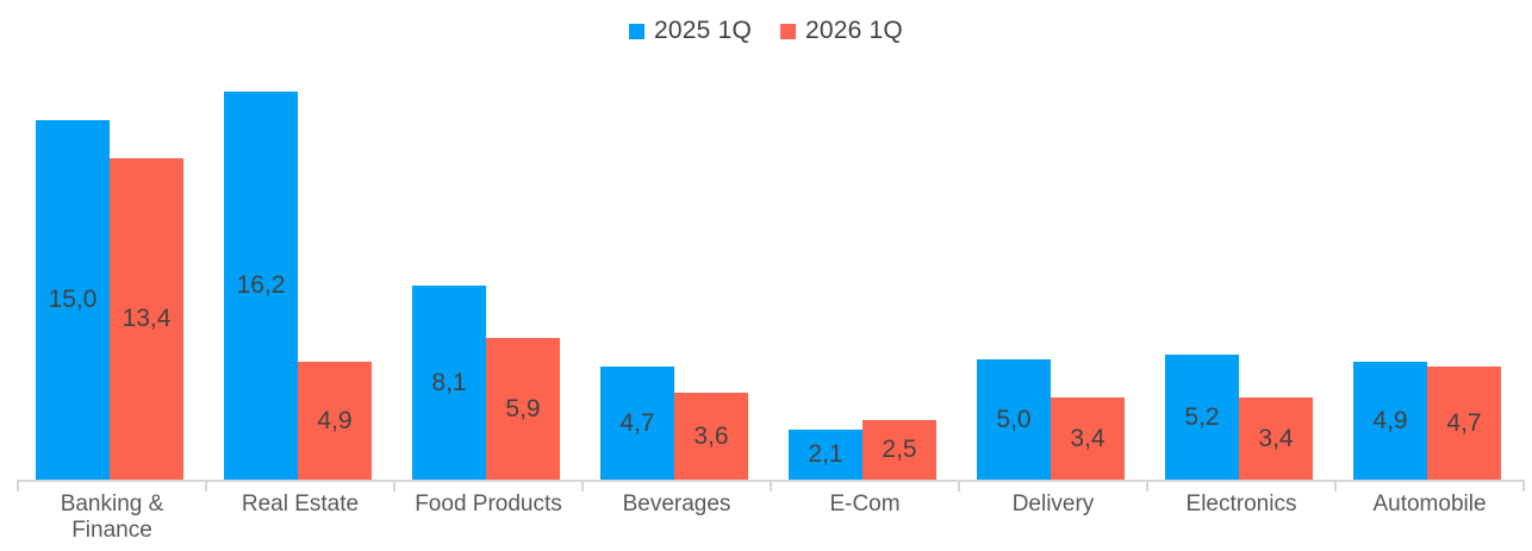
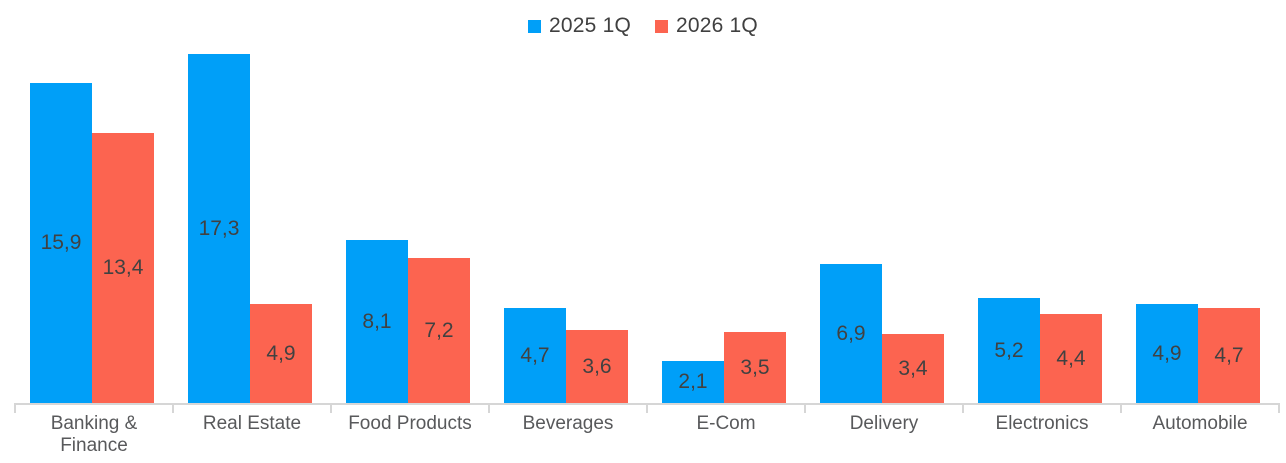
2025 1Q/Banking & Finance: 15,0 -> 15,9
2025 1Q/Real Estate: 16,2 -> 17,3
2026 1Q/Food Products: 5,9 -> 7,2
2026 1Q/E-Com: 2,5 -> 3,5
2025 1Q/Delivery: 5,0 -> 6,9
2026 1Q/Electronics: 3,4 -> 4,4
